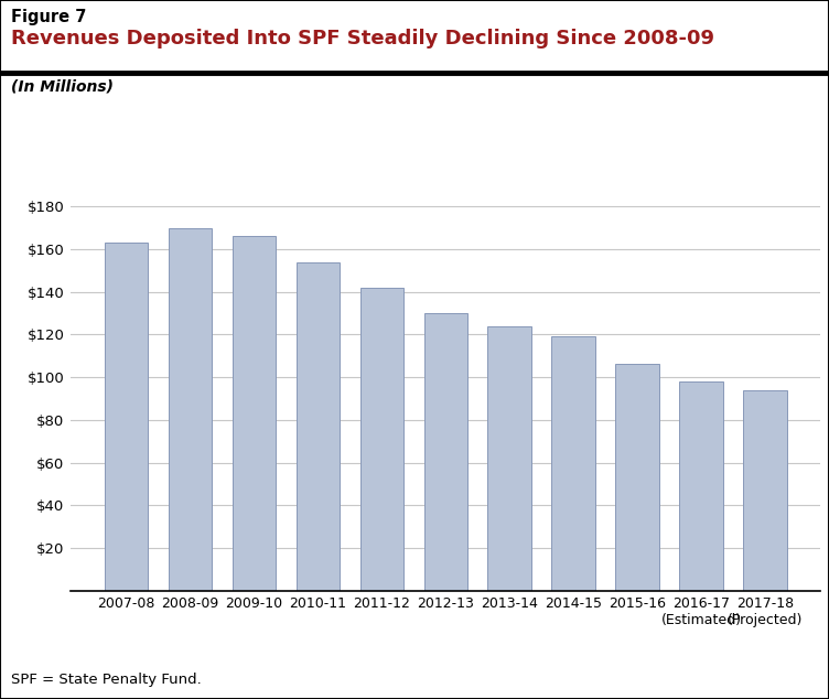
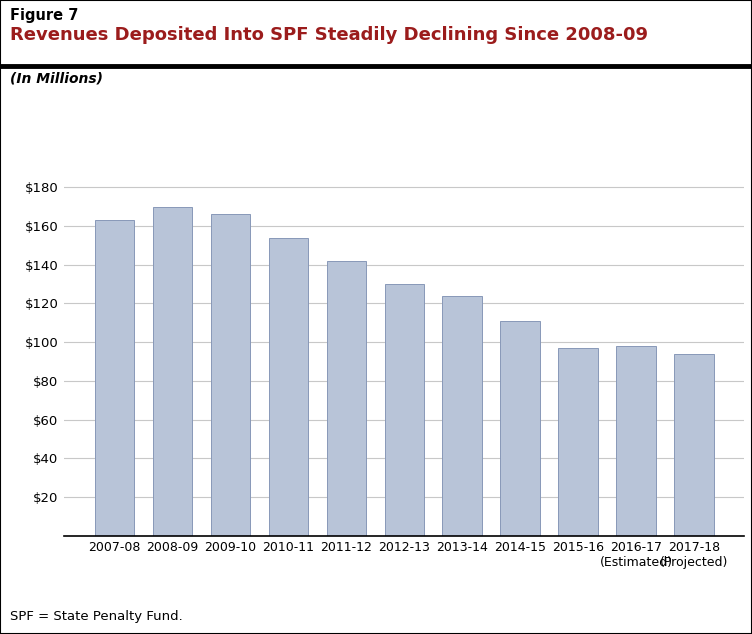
2014-15: $119 -> $111
2015-16: $106 -> $97
